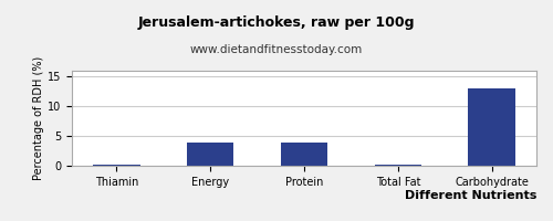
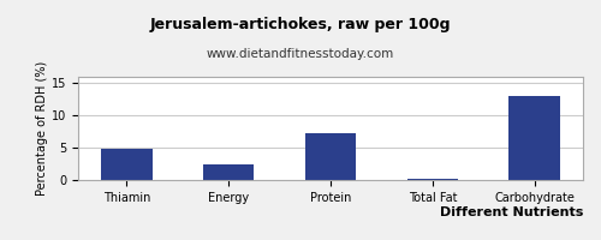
Thiamin: 0.1 -> 4.8
Energy: 4.0 -> 2.4
Protein: 4.0 -> 7.2
